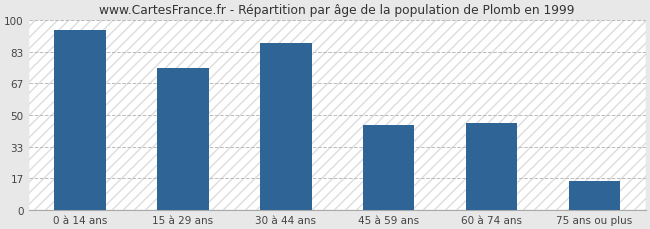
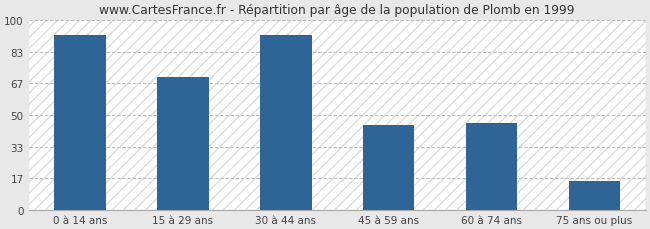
0 à 14 ans: 95 -> 92
15 à 29 ans: 75 -> 70
30 à 44 ans: 88 -> 92
